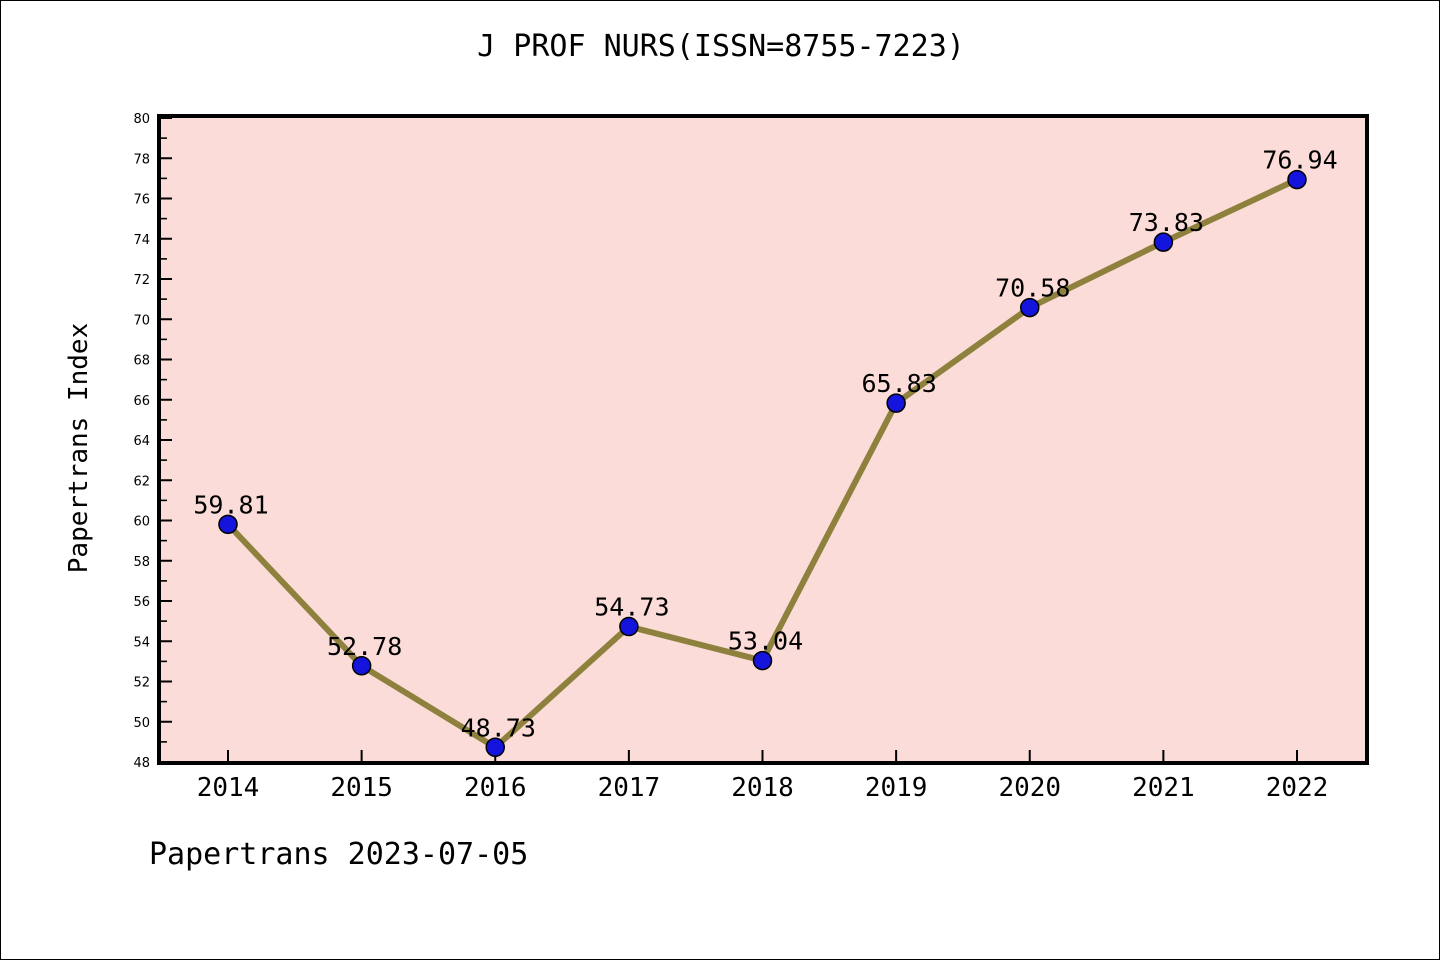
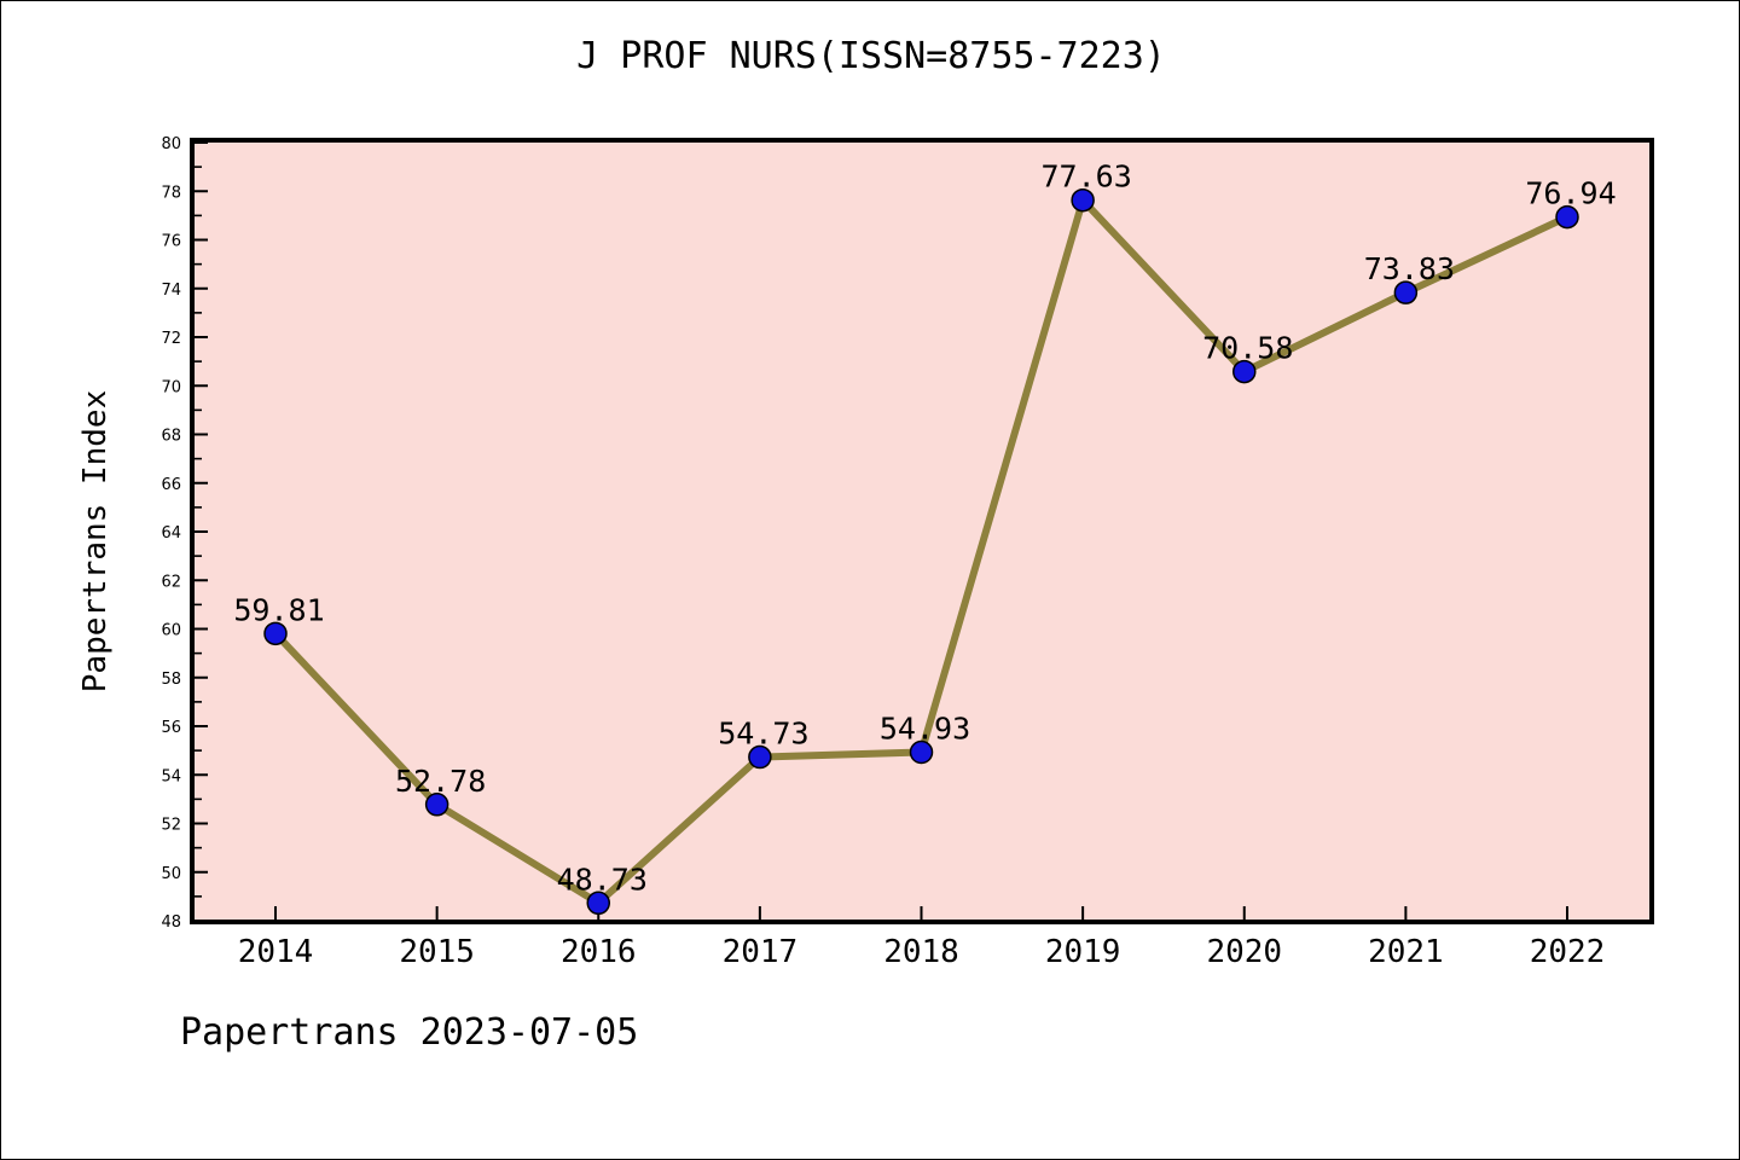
2018: 53.04 -> 54.93
2019: 65.83 -> 77.63
